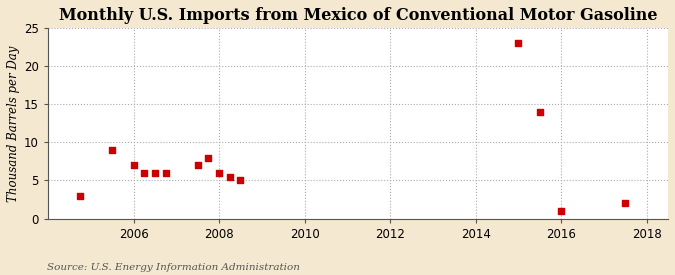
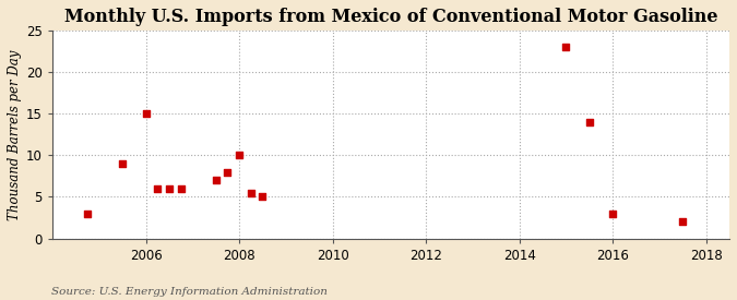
2006: 7.0 -> 15.0
2008: 6.0 -> 10.0
2016: 1.0 -> 3.0
